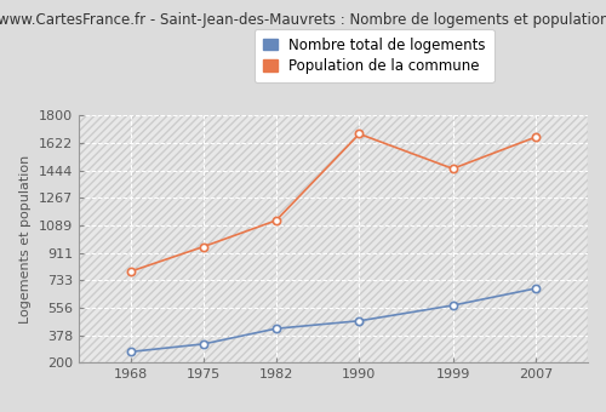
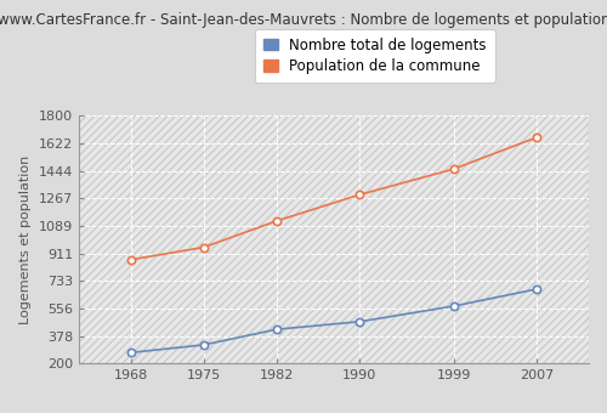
Population de la commune/1968: 790 -> 870
Population de la commune/1990: 1680 -> 1290
